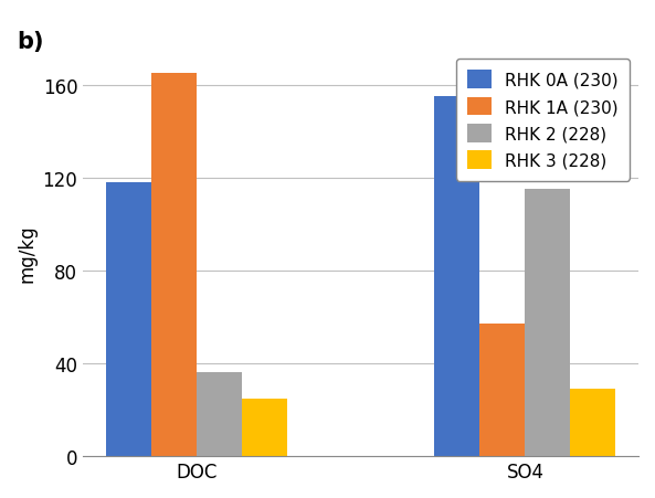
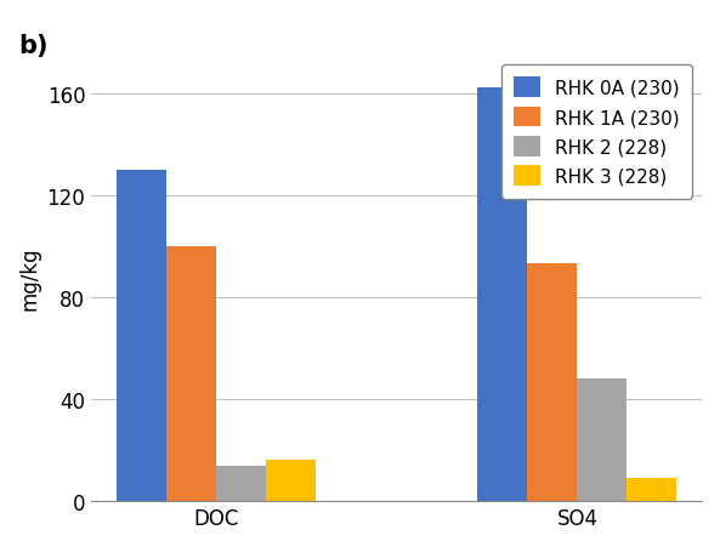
RHK 0A (230)/DOC: 118 -> 130
RHK 1A (230)/DOC: 165 -> 100
RHK 2 (228)/DOC: 36 -> 14
RHK 3 (228)/DOC: 25 -> 16
RHK 0A (230)/SO4: 155 -> 162
RHK 1A (230)/SO4: 57 -> 93
RHK 2 (228)/SO4: 115 -> 48
RHK 3 (228)/SO4: 29 -> 9
